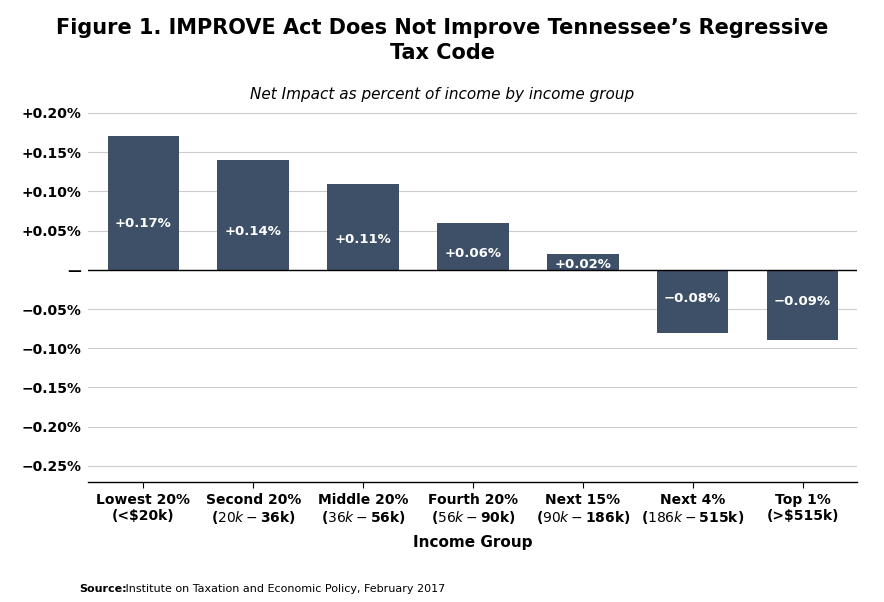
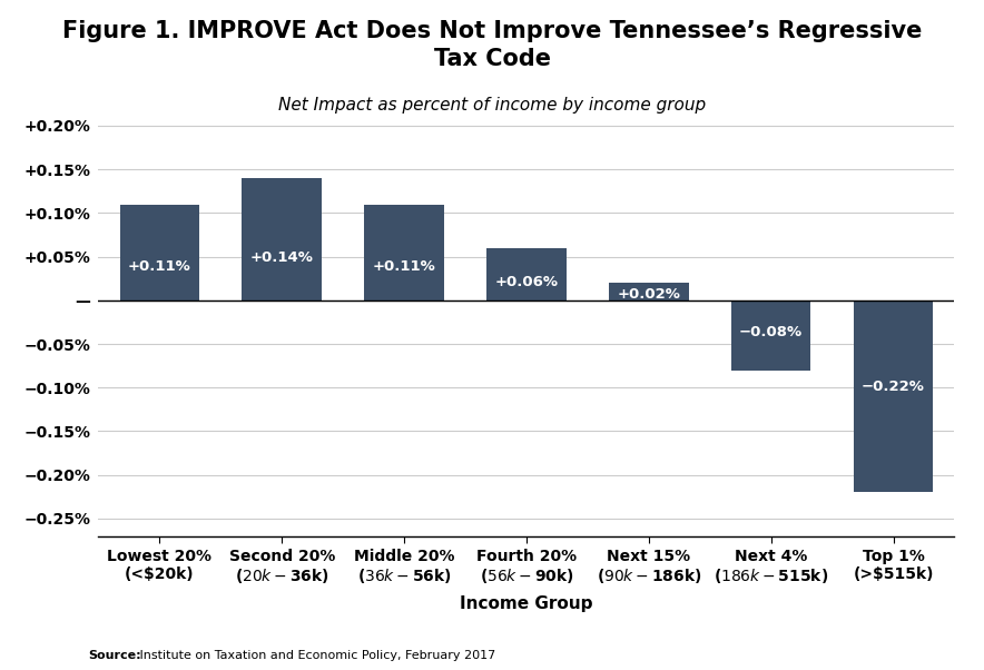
Lowest 20% (<$20k): +0.17% -> +0.11%
Top 1% (>$515k): −0.09% -> −0.22%
